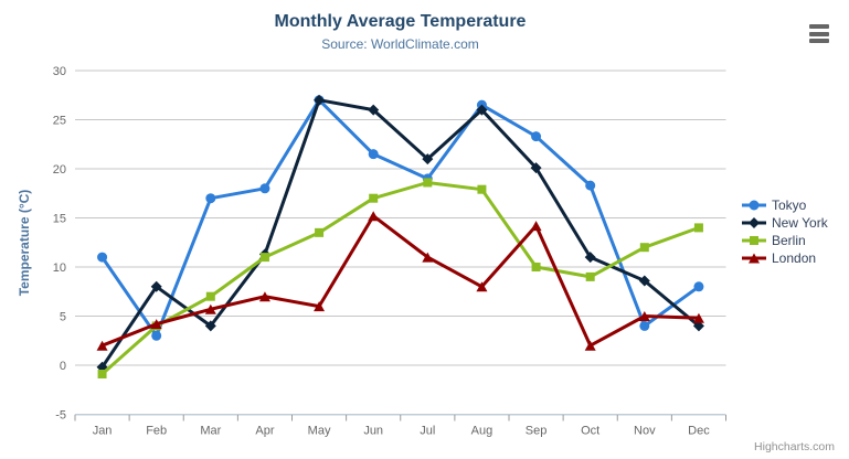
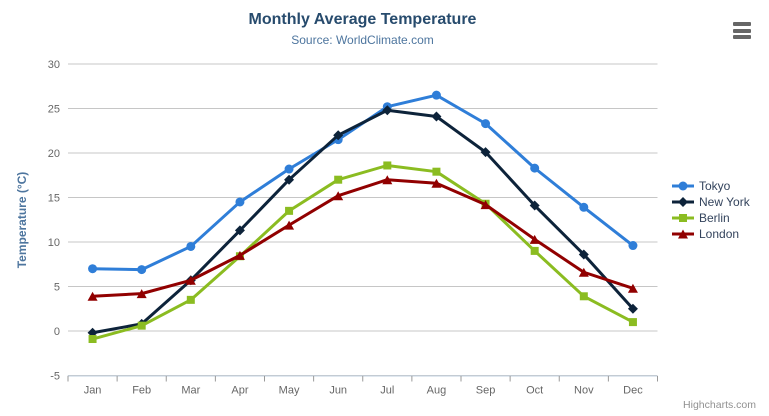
Tokyo/Jan: 11 -> 7
London/Jan: 2 -> 4
Tokyo/Feb: 3 -> 7
New York/Feb: 8 -> 1
Berlin/Feb: 4 -> 1
Tokyo/Mar: 17 -> 10
New York/Mar: 4 -> 6
Berlin/Mar: 7 -> 4
Tokyo/Apr: 18 -> 14
Berlin/Apr: 11 -> 8
London/Apr: 7 -> 8
Tokyo/May: 27 -> 18
New York/May: 27 -> 17
London/May: 6 -> 12
New York/Jun: 26 -> 22
Tokyo/Jul: 19 -> 25
New York/Jul: 21 -> 25
London/Jul: 11 -> 17
New York/Aug: 26 -> 24
London/Aug: 8 -> 17
Berlin/Sep: 10 -> 14
New York/Oct: 11 -> 14
London/Oct: 2 -> 10
Tokyo/Nov: 4 -> 14
Berlin/Nov: 12 -> 4
London/Nov: 5 -> 7
Tokyo/Dec: 8 -> 10
New York/Dec: 4 -> 2
Berlin/Dec: 14 -> 1
